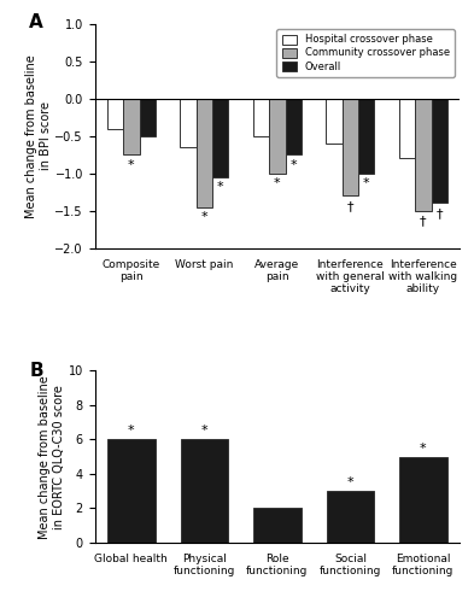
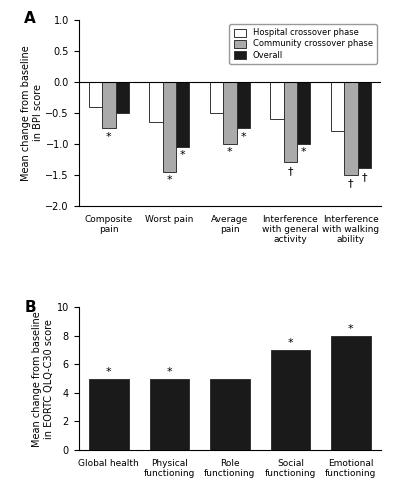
Global health: 6 -> 5
Physical functioning: 6 -> 5
Role functioning: 2 -> 5
Social functioning: 3 -> 7
Emotional functioning: 5 -> 8
